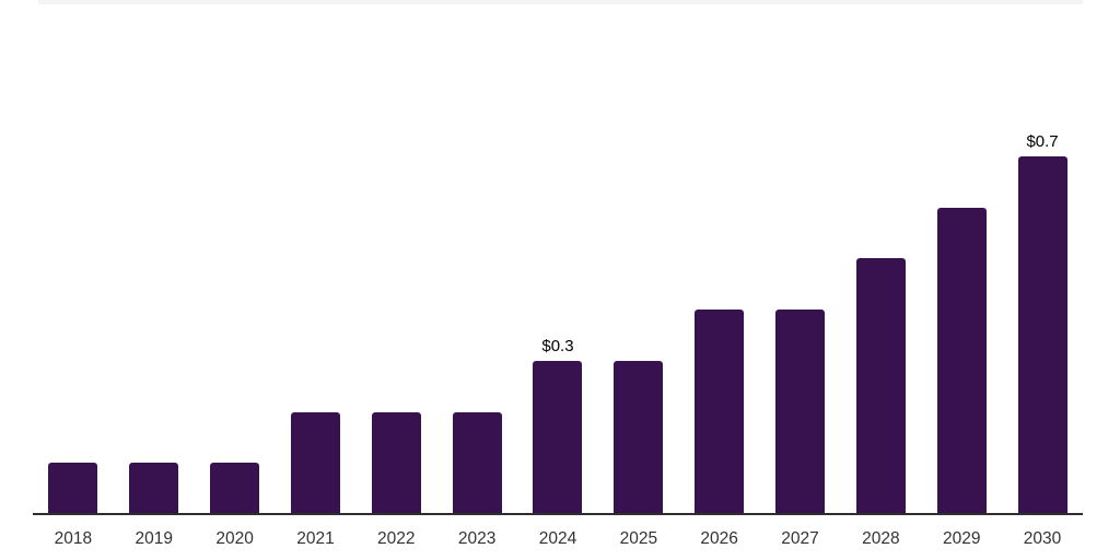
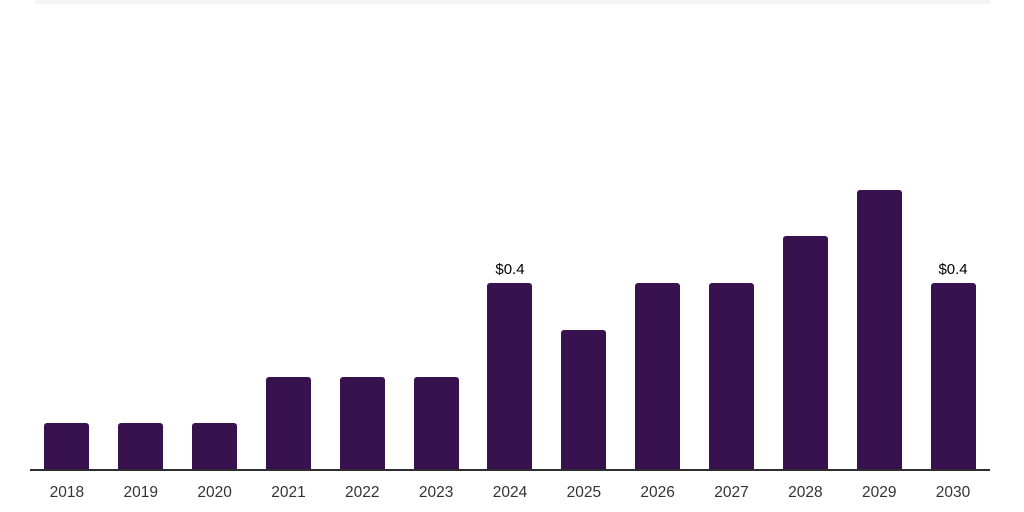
2024: $0.3 -> $0.4
2030: $0.7 -> $0.4
